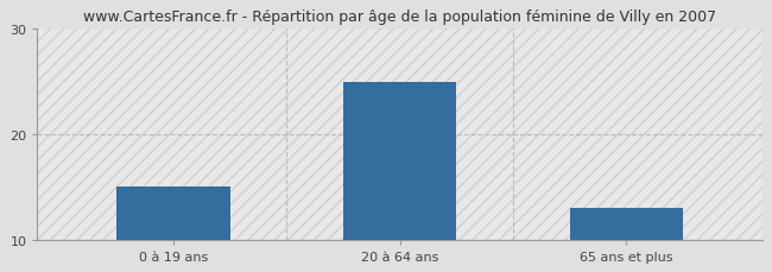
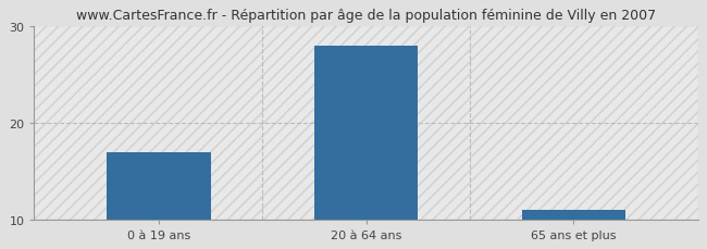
0 à 19 ans: 15 -> 17
20 à 64 ans: 25 -> 28
65 ans et plus: 13 -> 11
